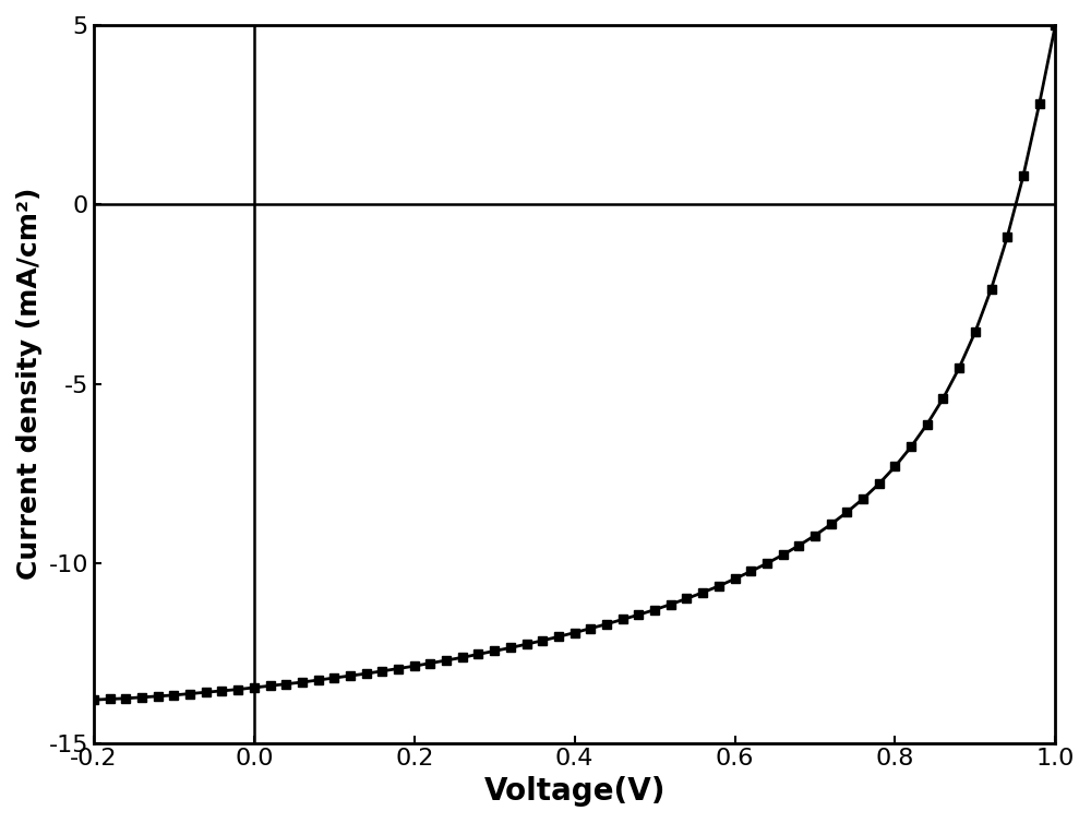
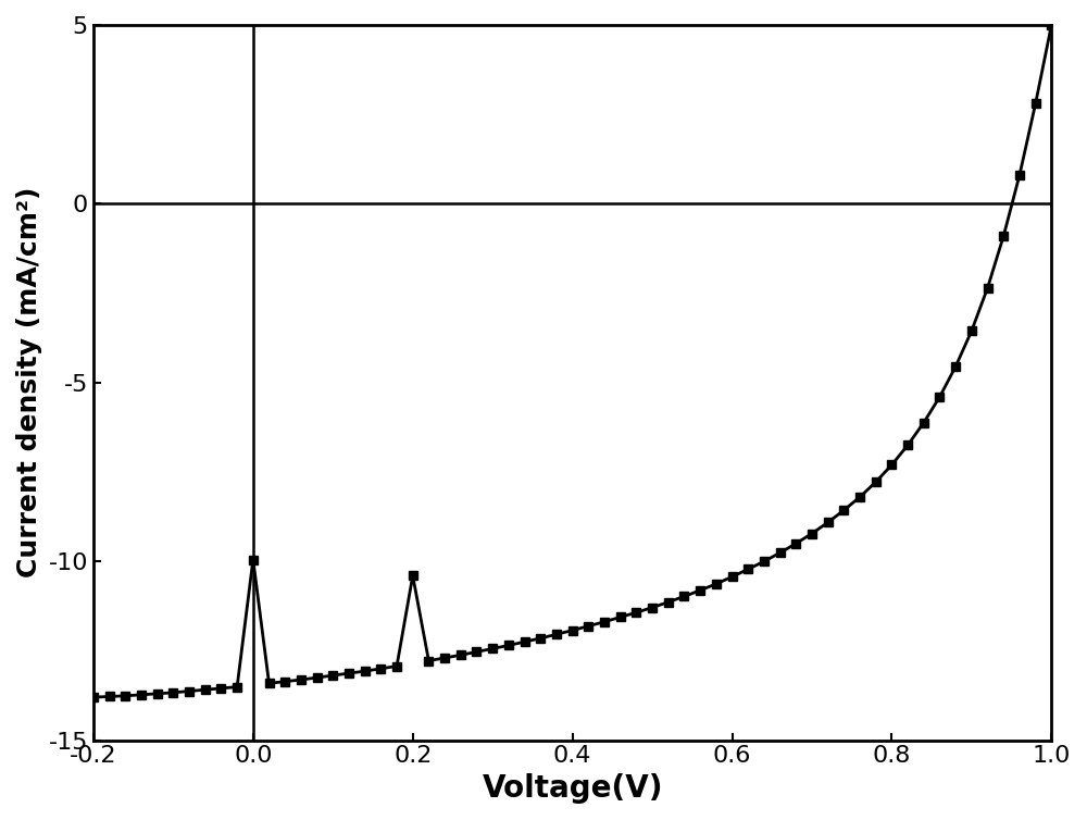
0.0: -13.46 -> -9.95
0.2: -12.86 -> -10.40
